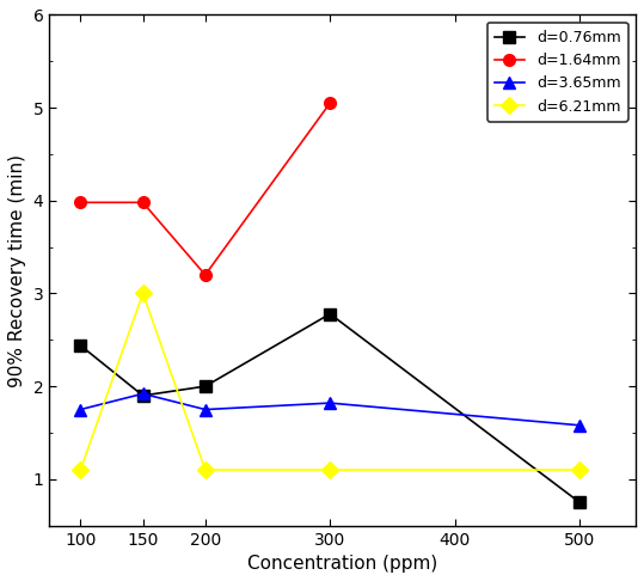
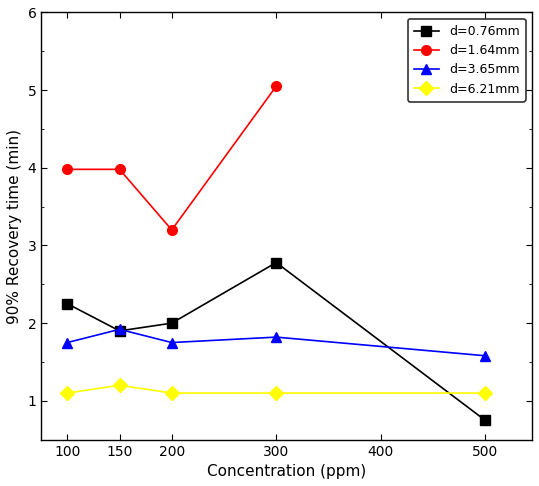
d=0.76mm/100: 2.44 -> 2.25
d=6.21mm/150: 3.0 -> 1.2
